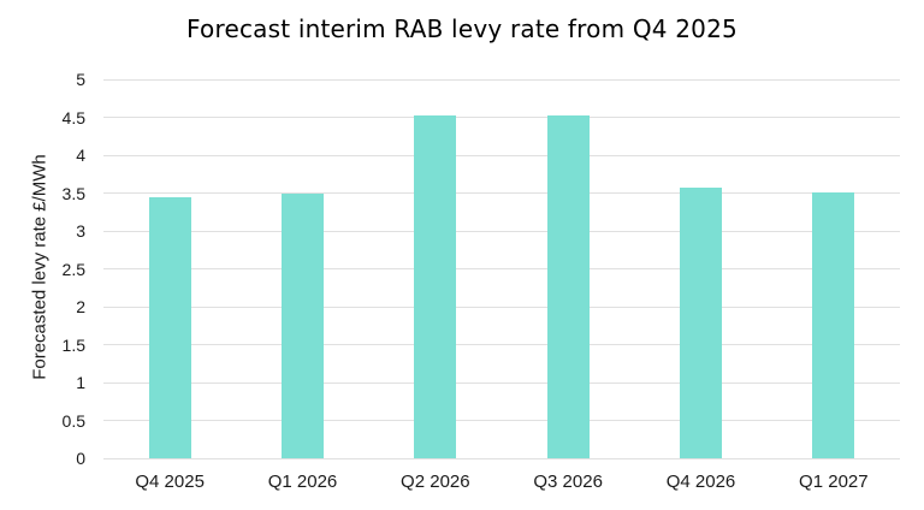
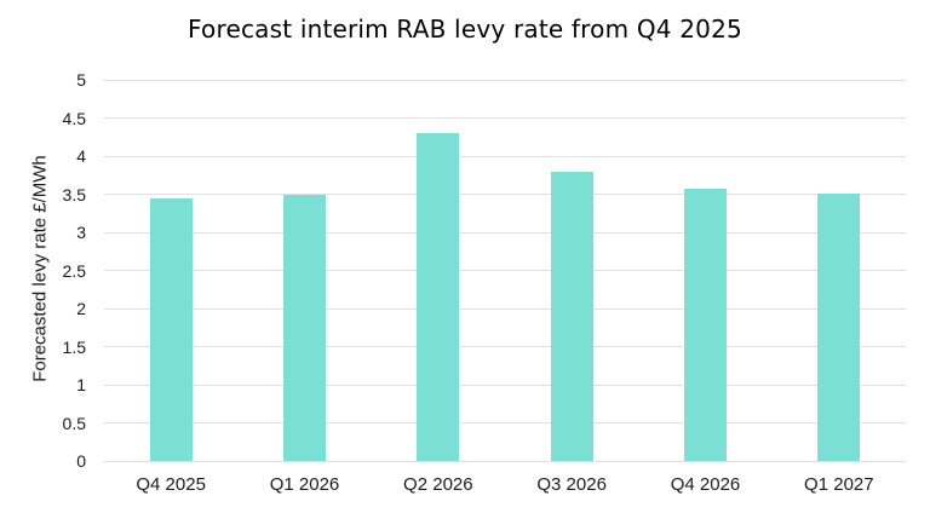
Q2 2026: 4.5 -> 4.3
Q3 2026: 4.5 -> 3.8
